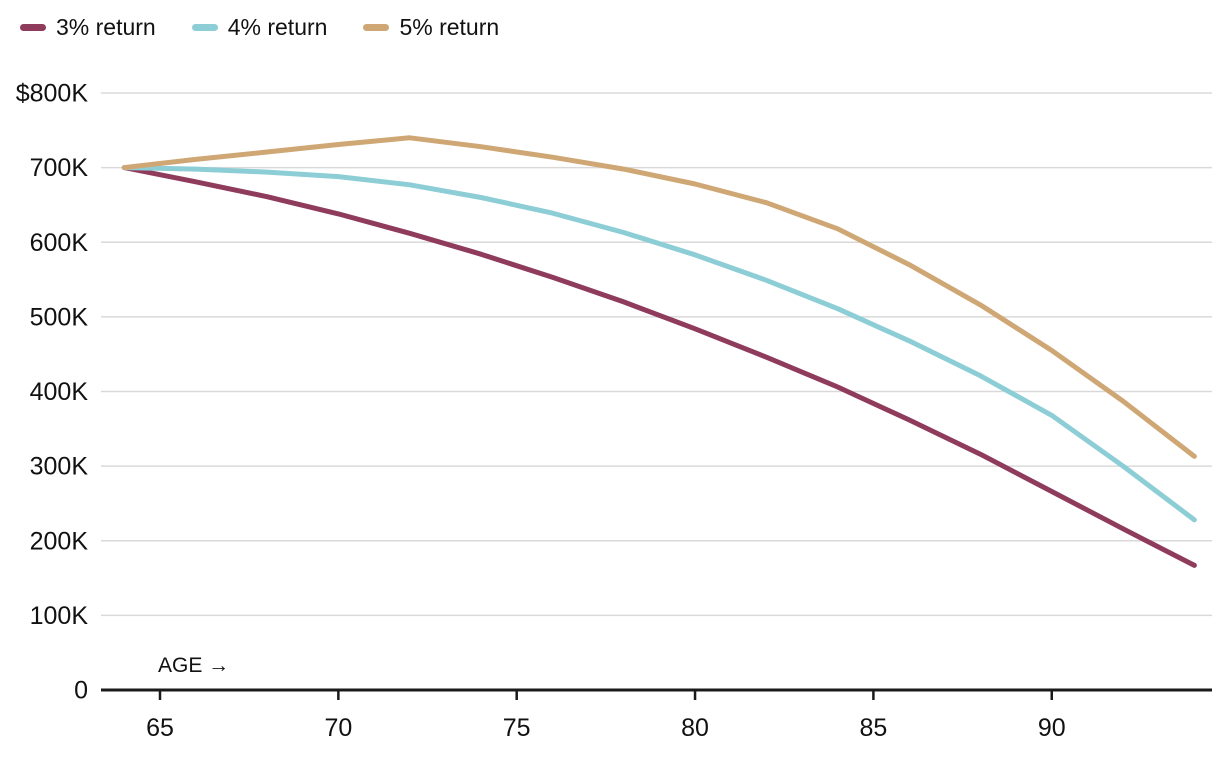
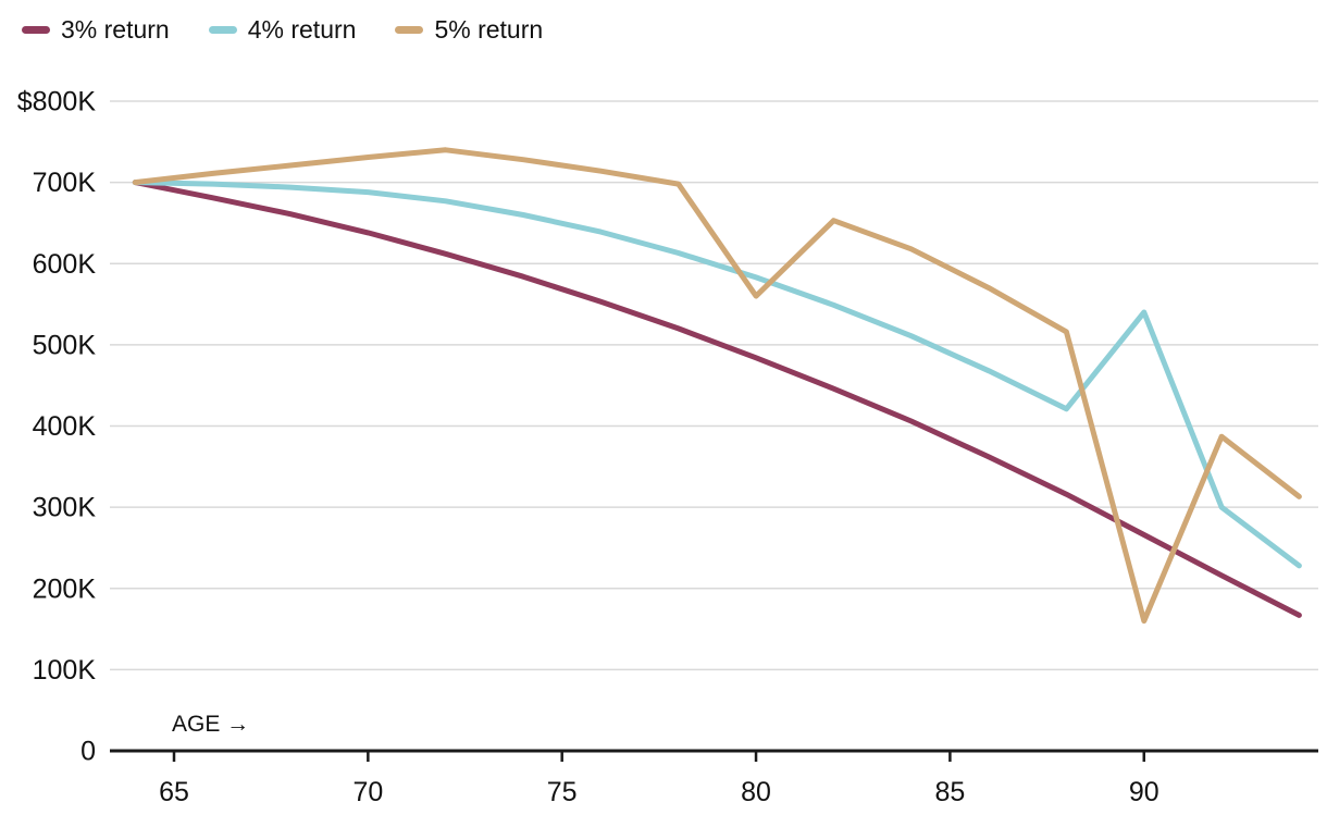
5% return/80: $680K -> $560K
4% return/90: $370K -> $540K
5% return/90: $460K -> $160K
